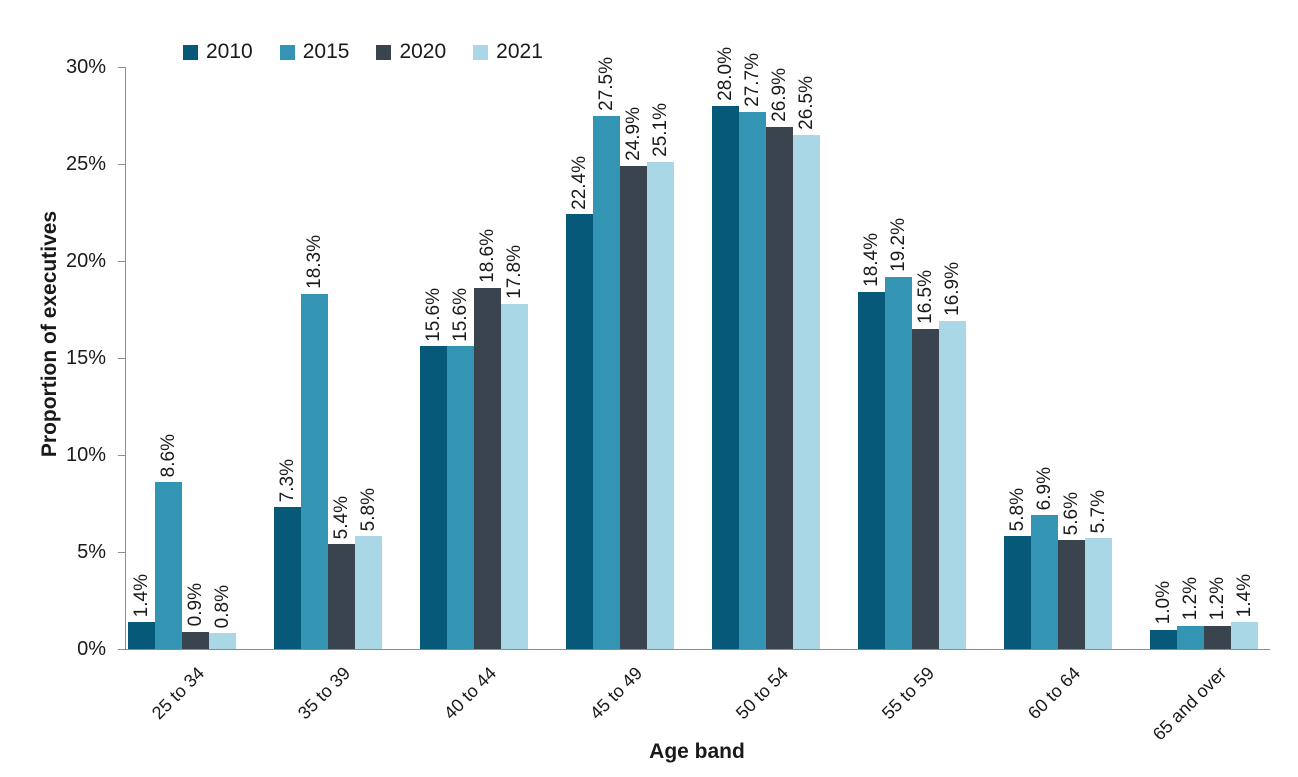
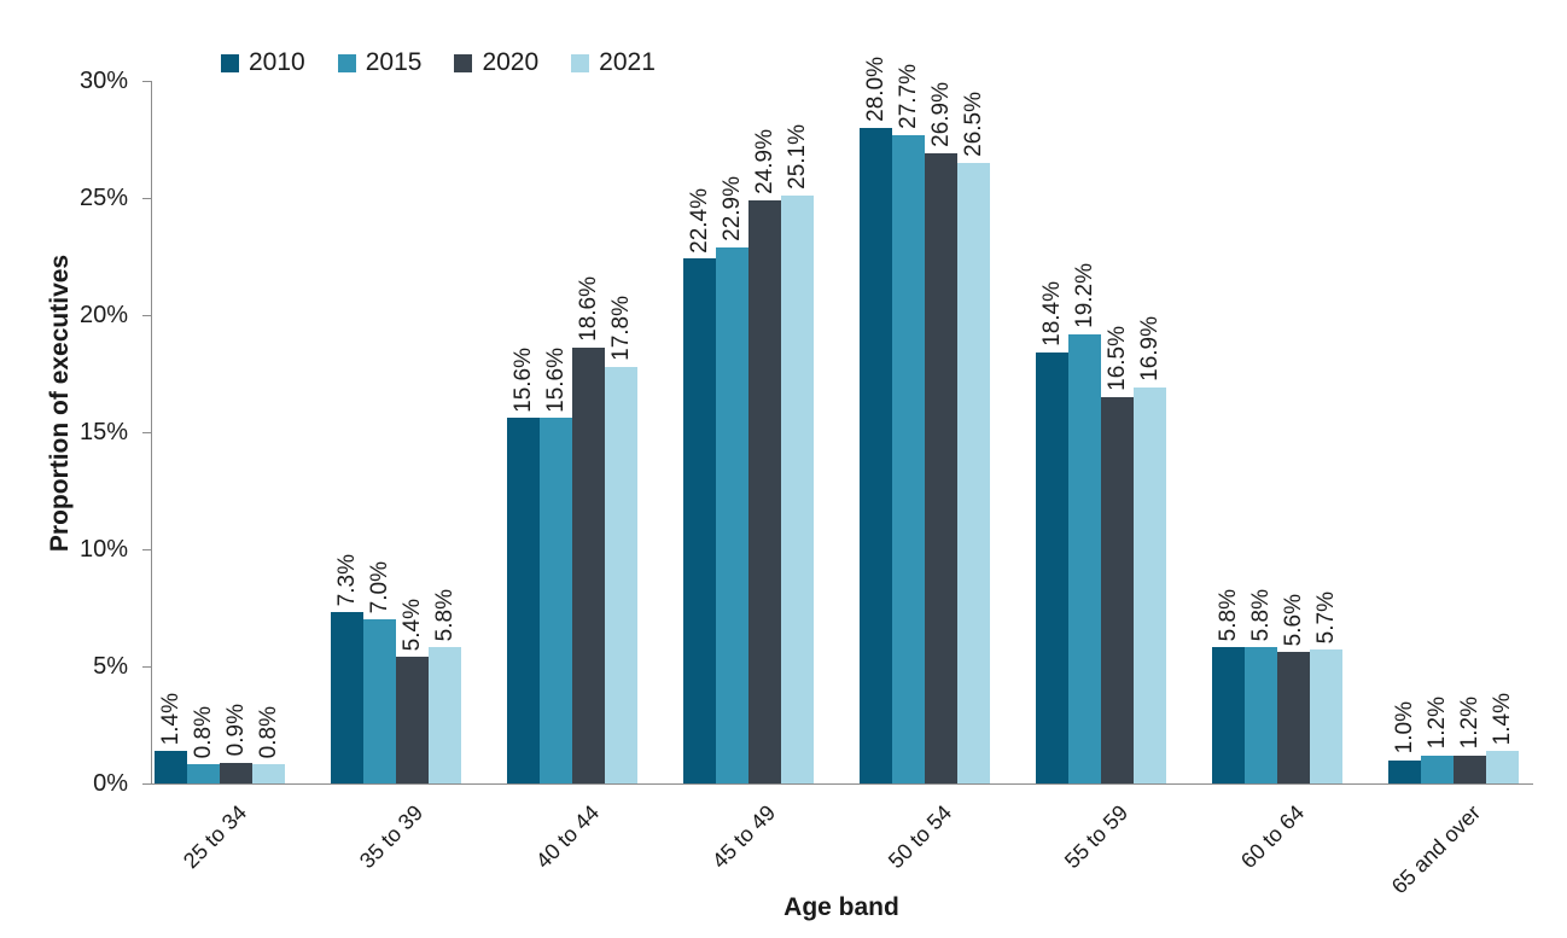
2015/25 to 34: 8.6% -> 0.8%
2015/35 to 39: 18.3% -> 7.0%
2015/45 to 49: 27.5% -> 22.9%
2015/60 to 64: 6.9% -> 5.8%
